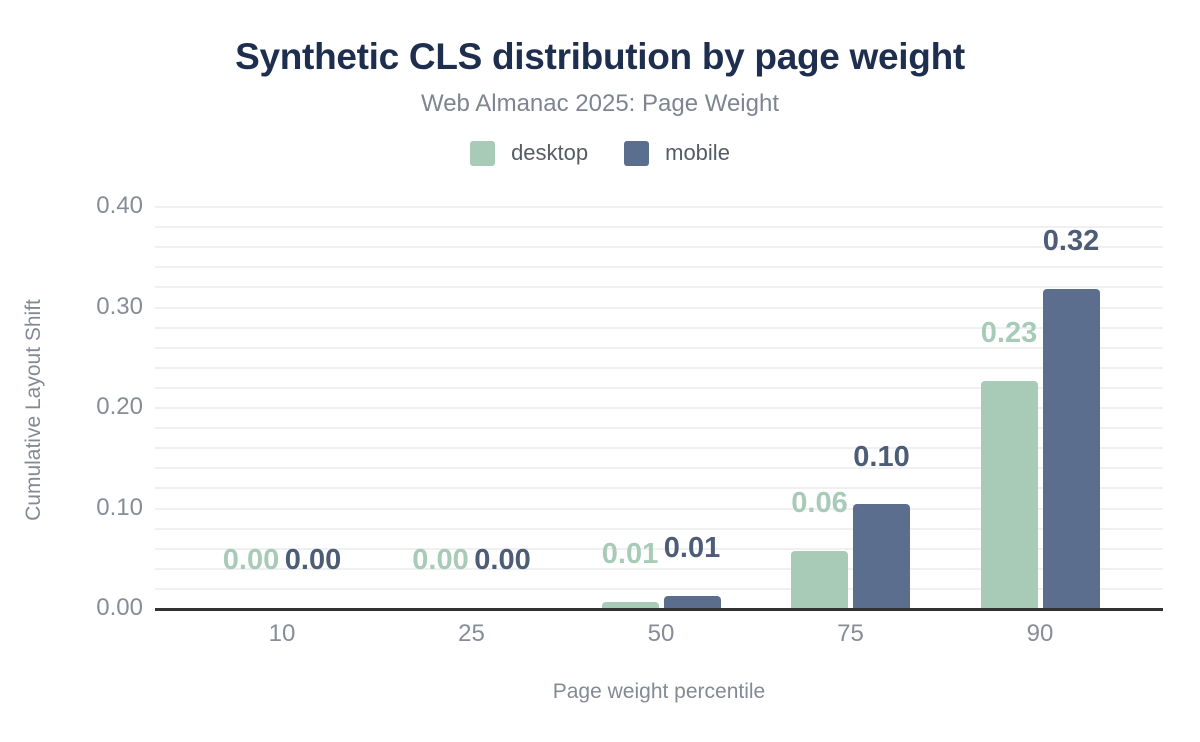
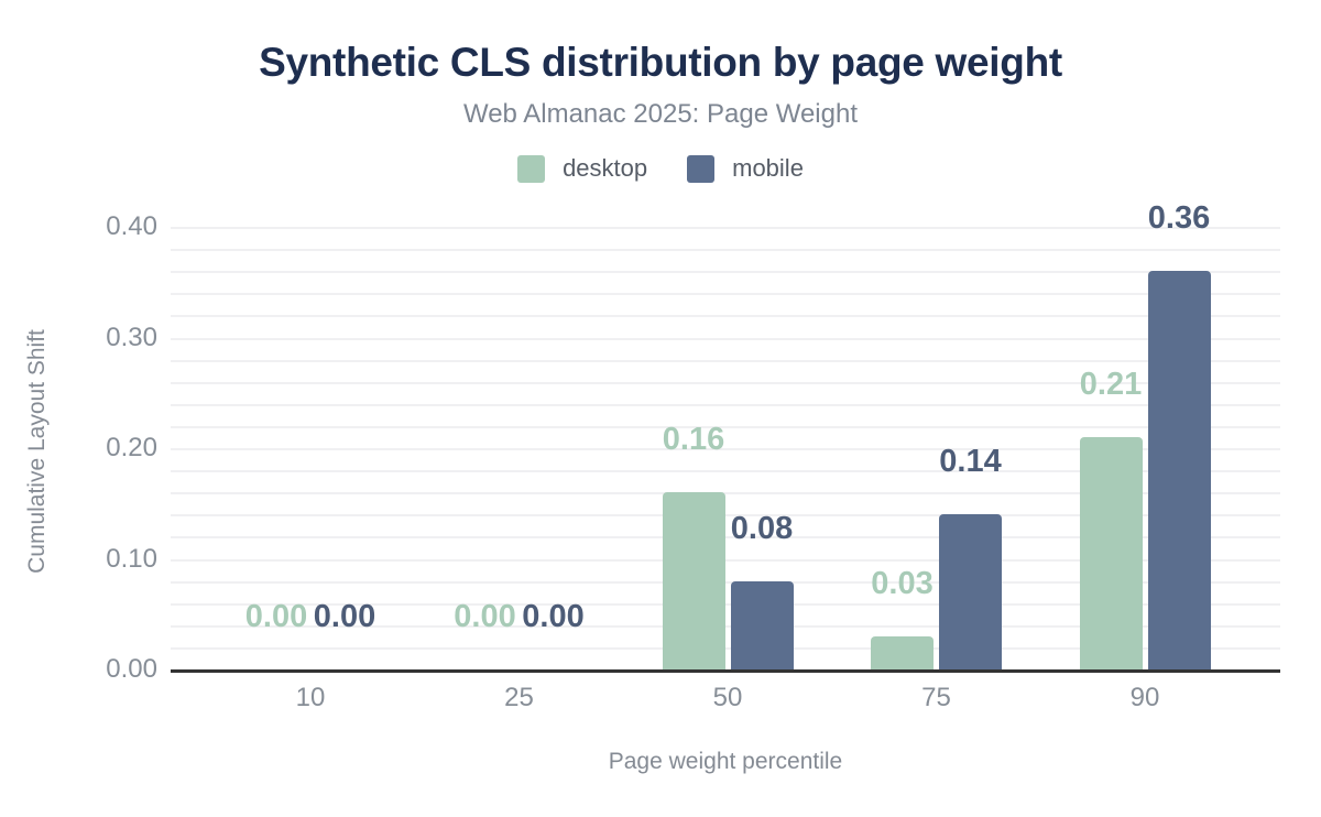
desktop/50: 0.01 -> 0.16
mobile/50: 0.01 -> 0.08
desktop/75: 0.06 -> 0.03
mobile/75: 0.10 -> 0.14
desktop/90: 0.23 -> 0.21
mobile/90: 0.32 -> 0.36
